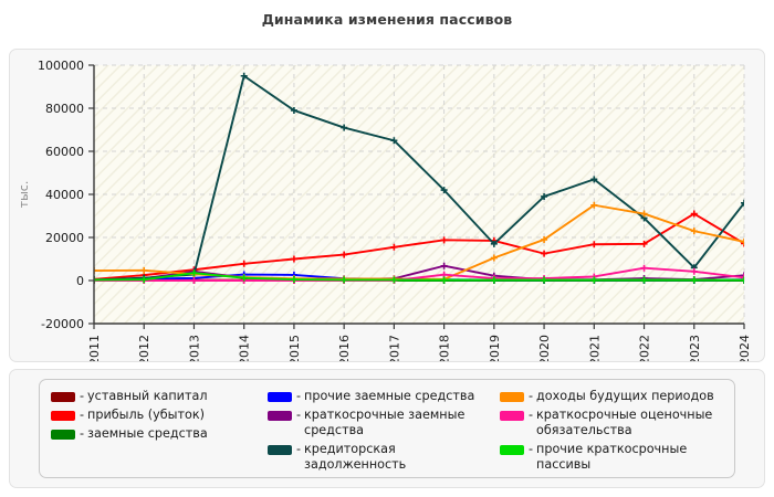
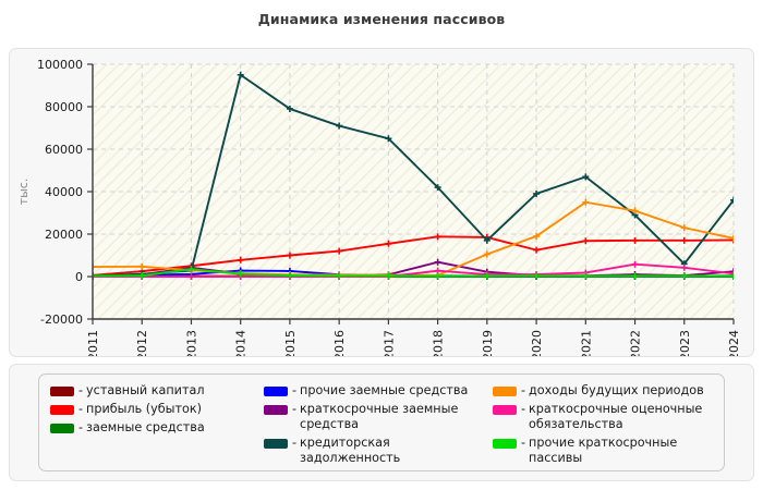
прибыль (убыток)/2023: 31000 -> 17000
